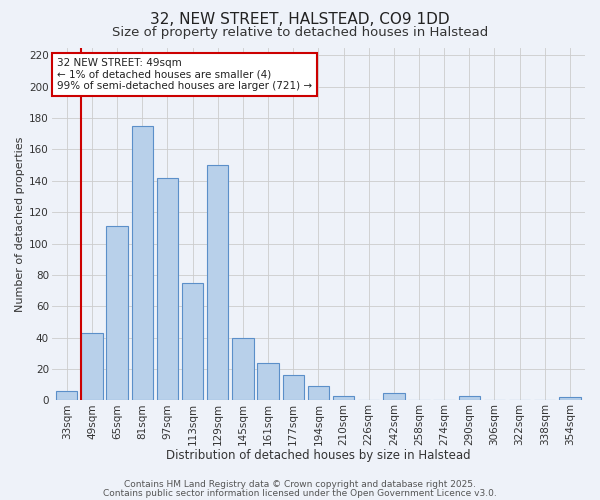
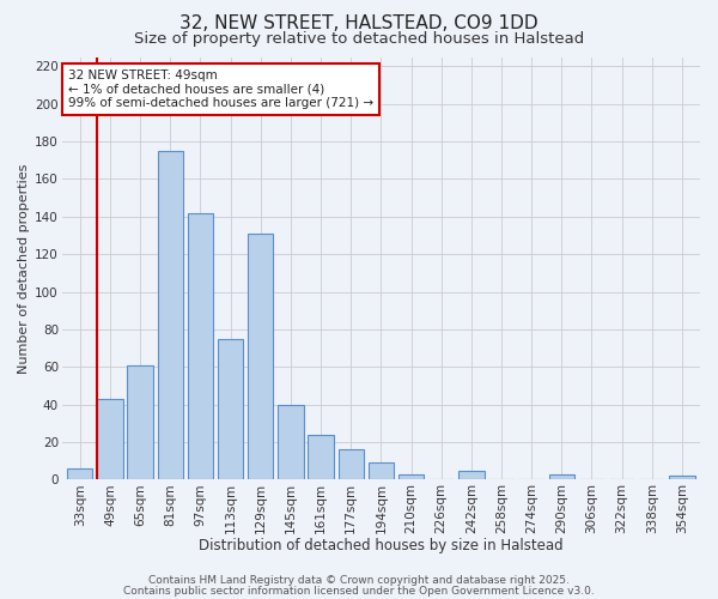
65sqm: 111 -> 61
129sqm: 150 -> 131
